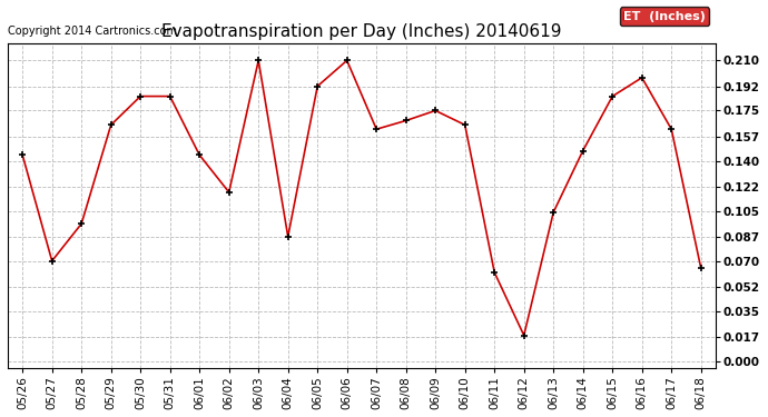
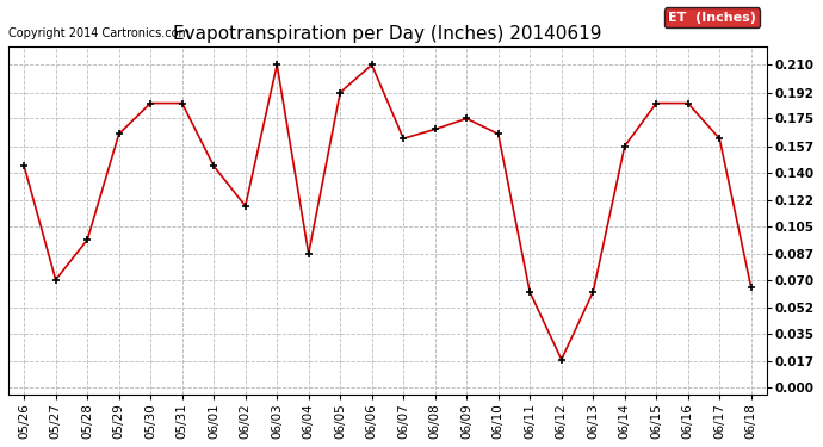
06/13: 0.104 -> 0.062
06/14: 0.147 -> 0.157
06/16: 0.198 -> 0.185
